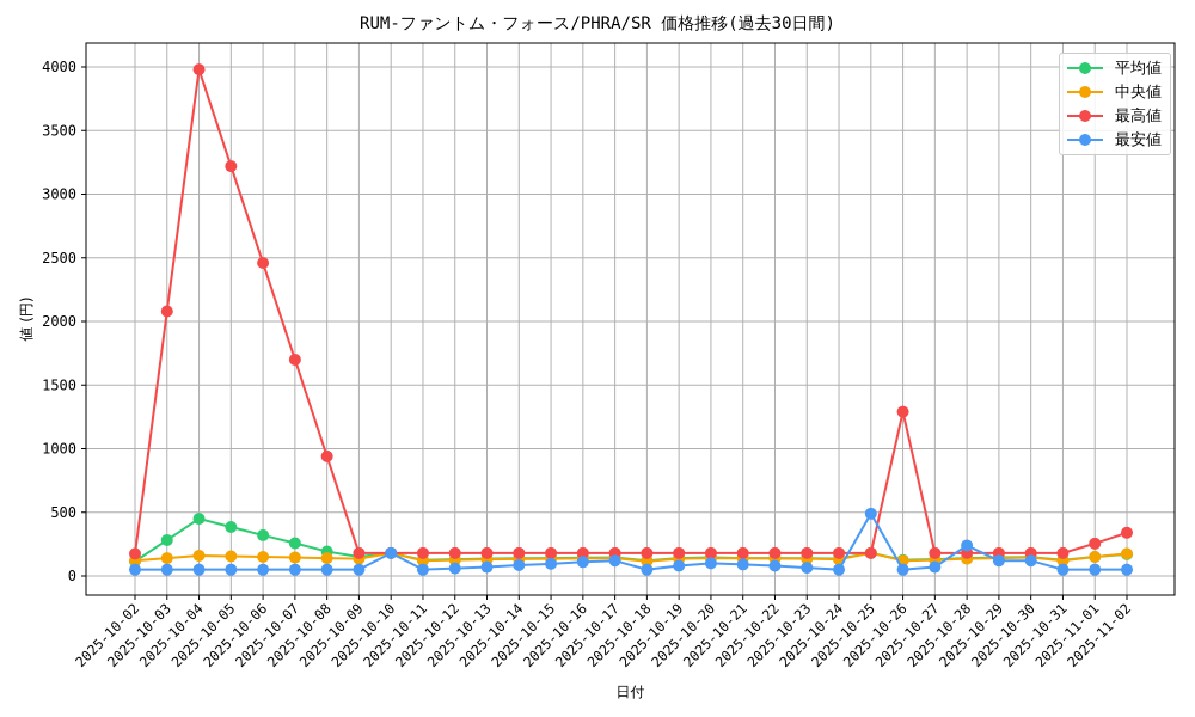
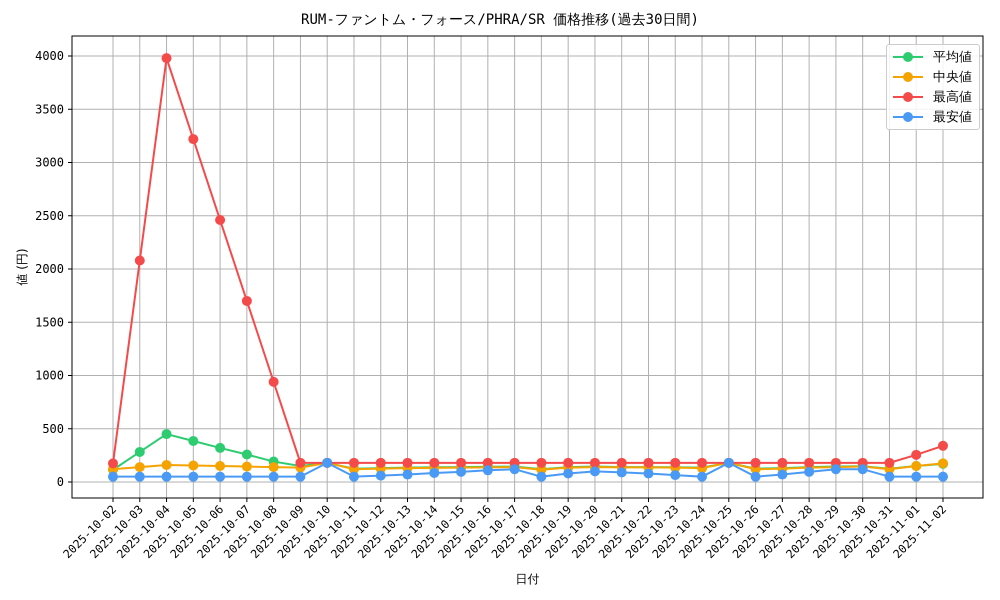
最安値/2025-10-25: 490 -> 180
最高値/2025-10-26: 1290 -> 180
最安値/2025-10-28: 240 -> 100
